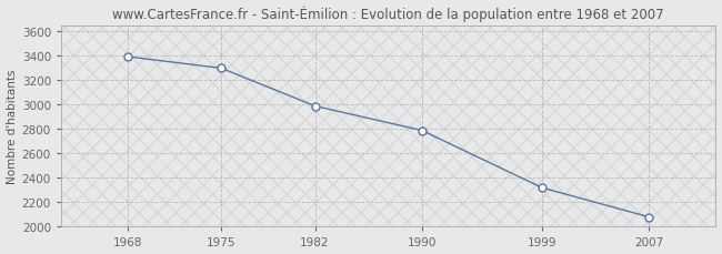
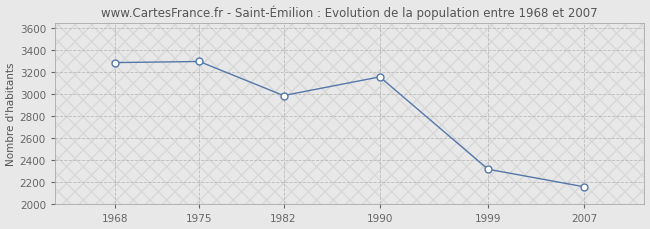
1968: 3400 -> 3290
1990: 2790 -> 3160
2007: 2080 -> 2160
